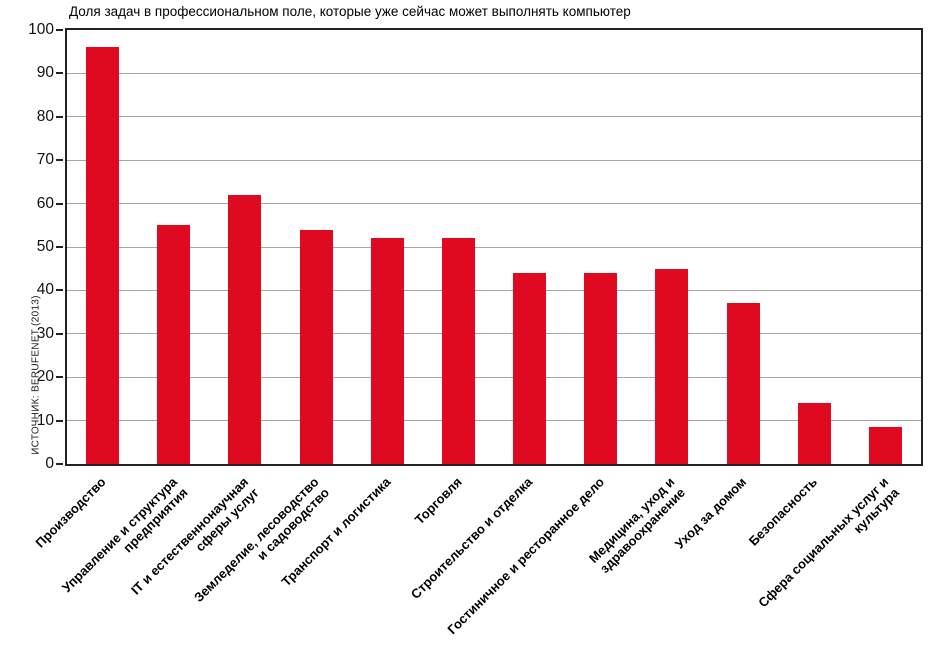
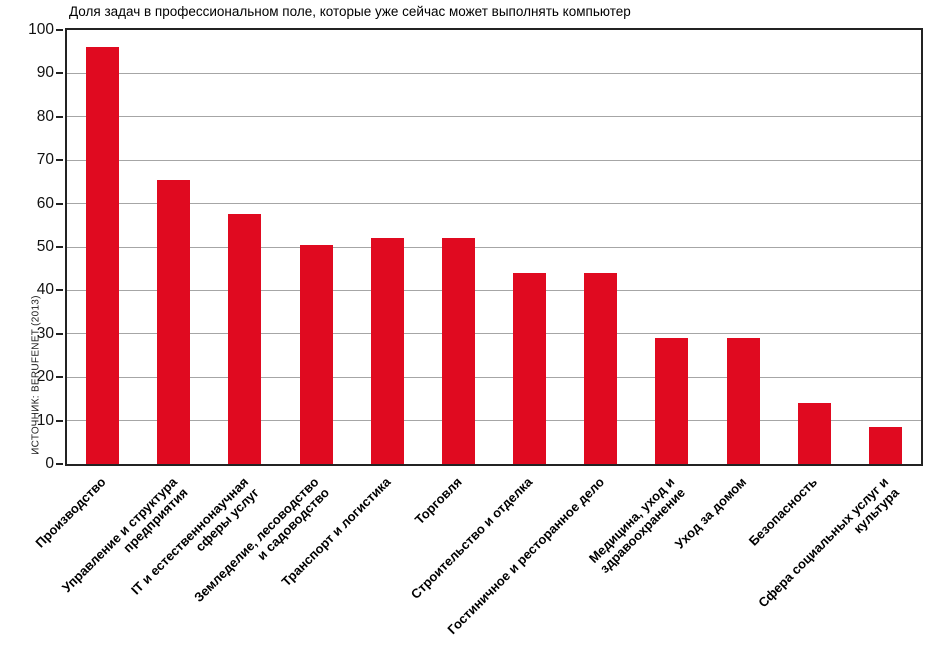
Управление и структура предприятия: 55 -> 66
IT и естественнонаучная сферы услуг: 62 -> 58
Земледелие, лесоводство и садоводство: 54 -> 50
Медицина, уход и здравоохранение: 45 -> 29
Уход за домом: 37 -> 29
